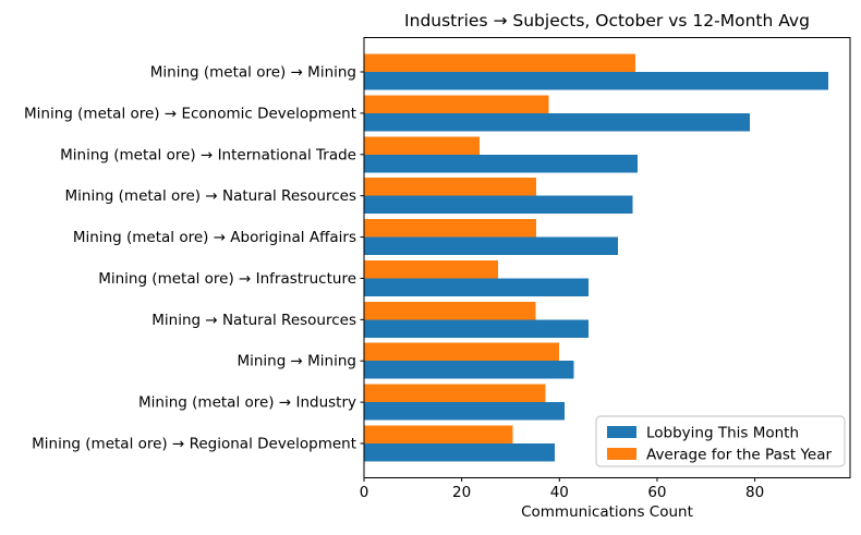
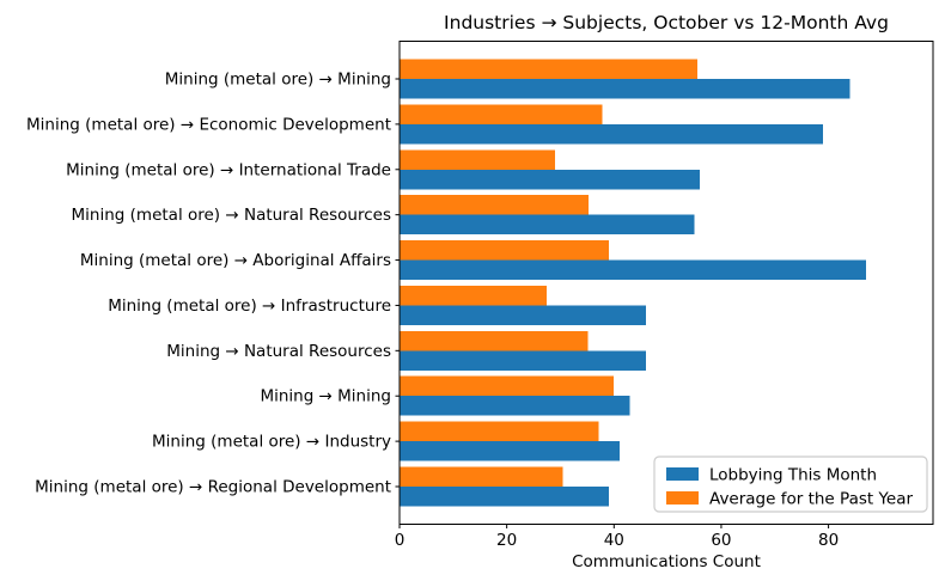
Lobbying This Month/Mining (metal ore) → Mining: 95 -> 84
Average for the Past Year/Mining (metal ore) → International Trade: 24 -> 29
Lobbying This Month/Mining (metal ore) → Aboriginal Affairs: 52 -> 87
Average for the Past Year/Mining (metal ore) → Aboriginal Affairs: 35 -> 39
